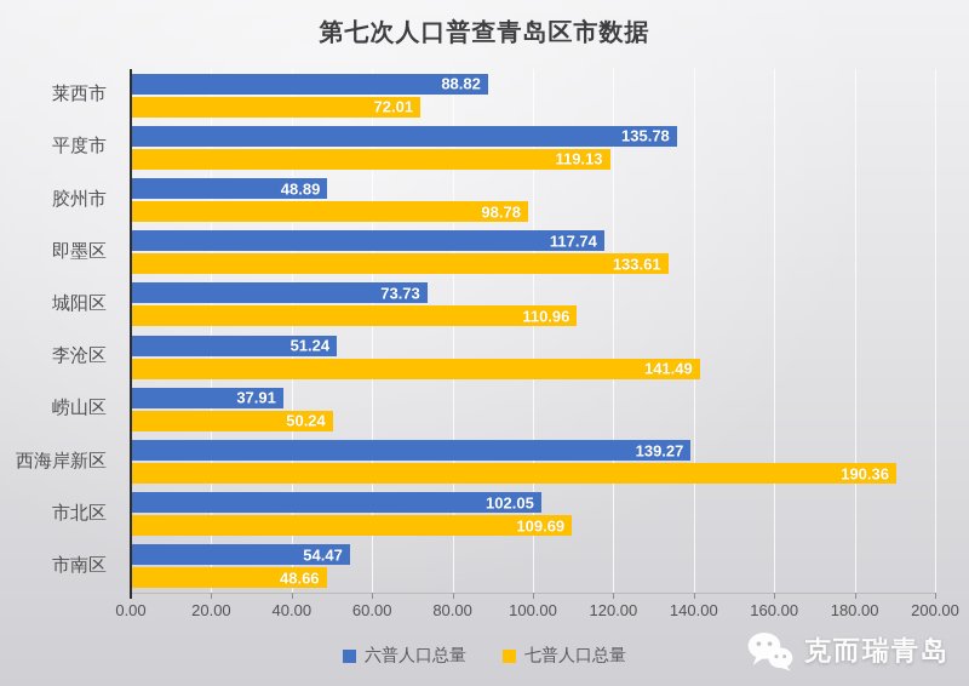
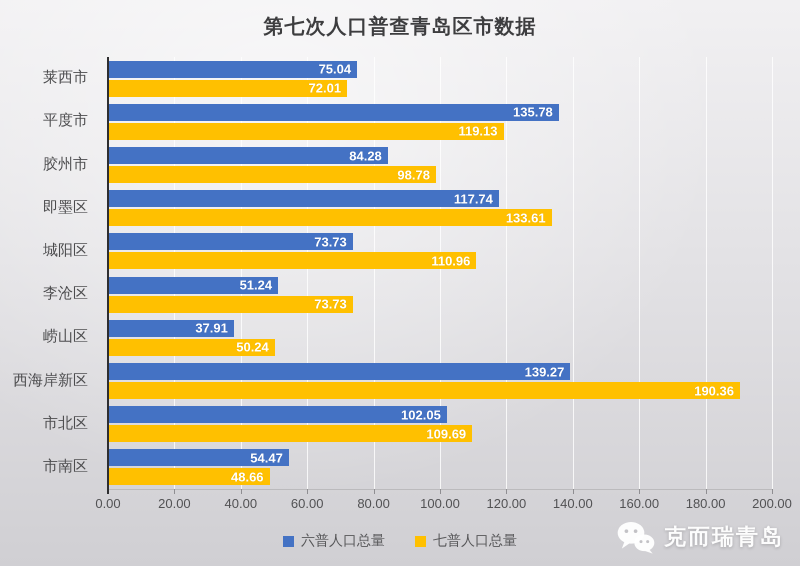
六普人口总量/莱西市: 88.82 -> 75.04
六普人口总量/胶州市: 48.89 -> 84.28
七普人口总量/李沧区: 141.49 -> 73.73
